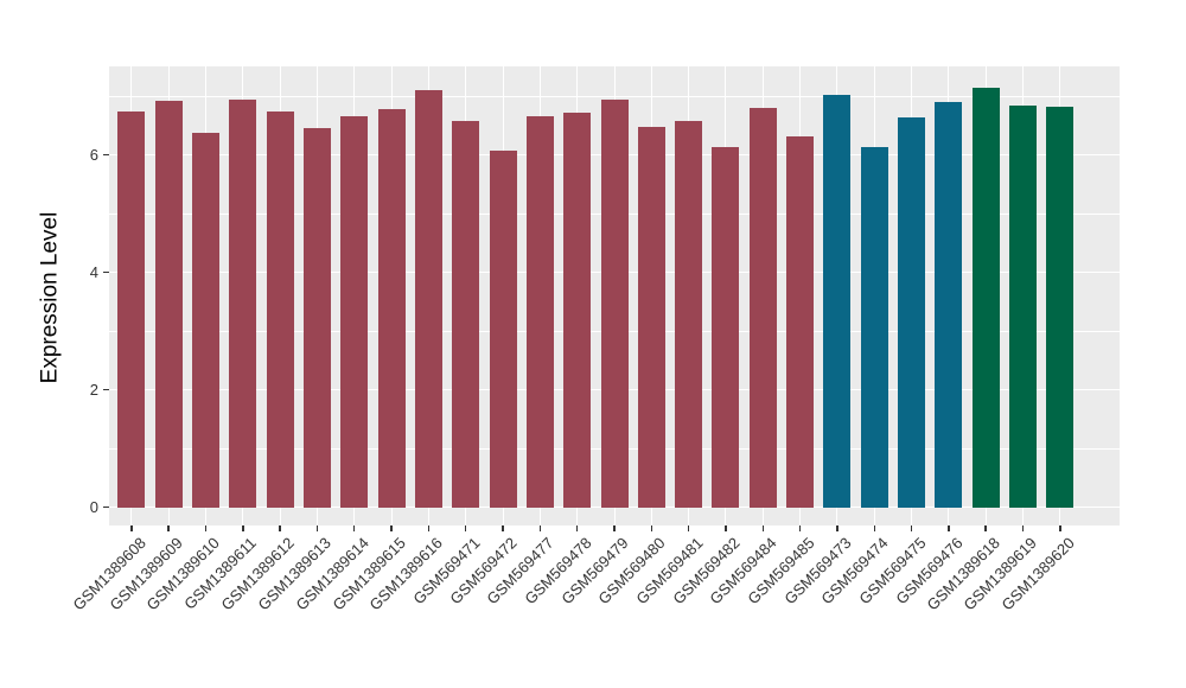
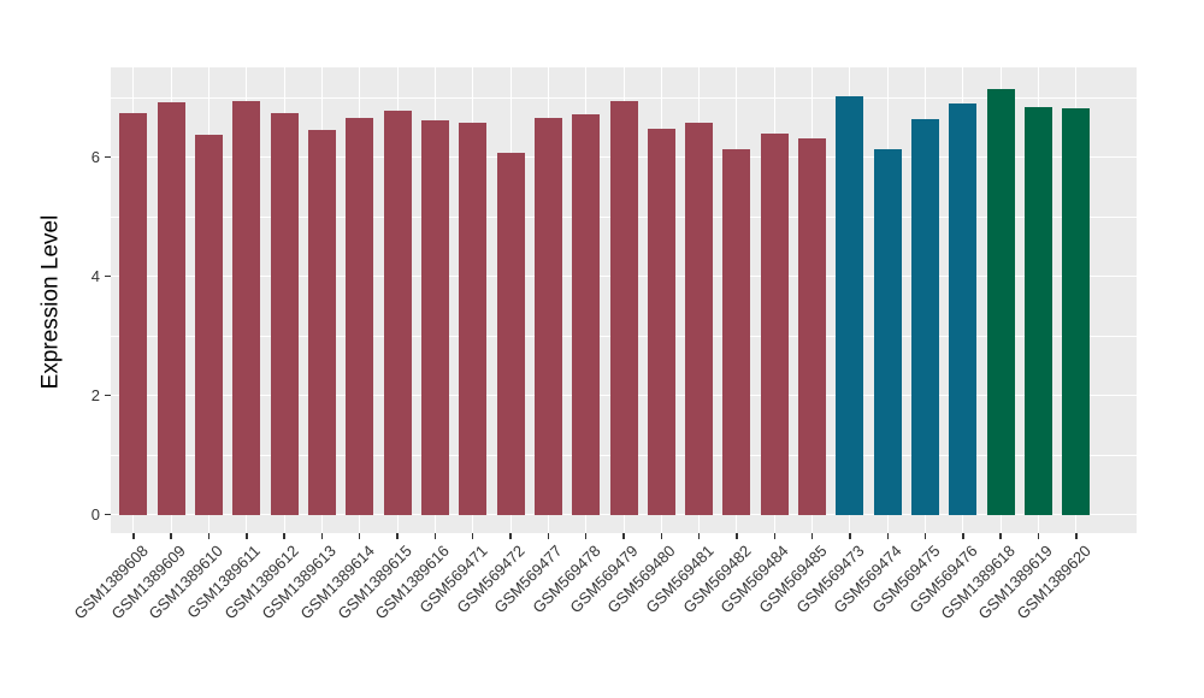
GSM1389616: 7.1 -> 6.6
GSM569484: 6.8 -> 6.4
